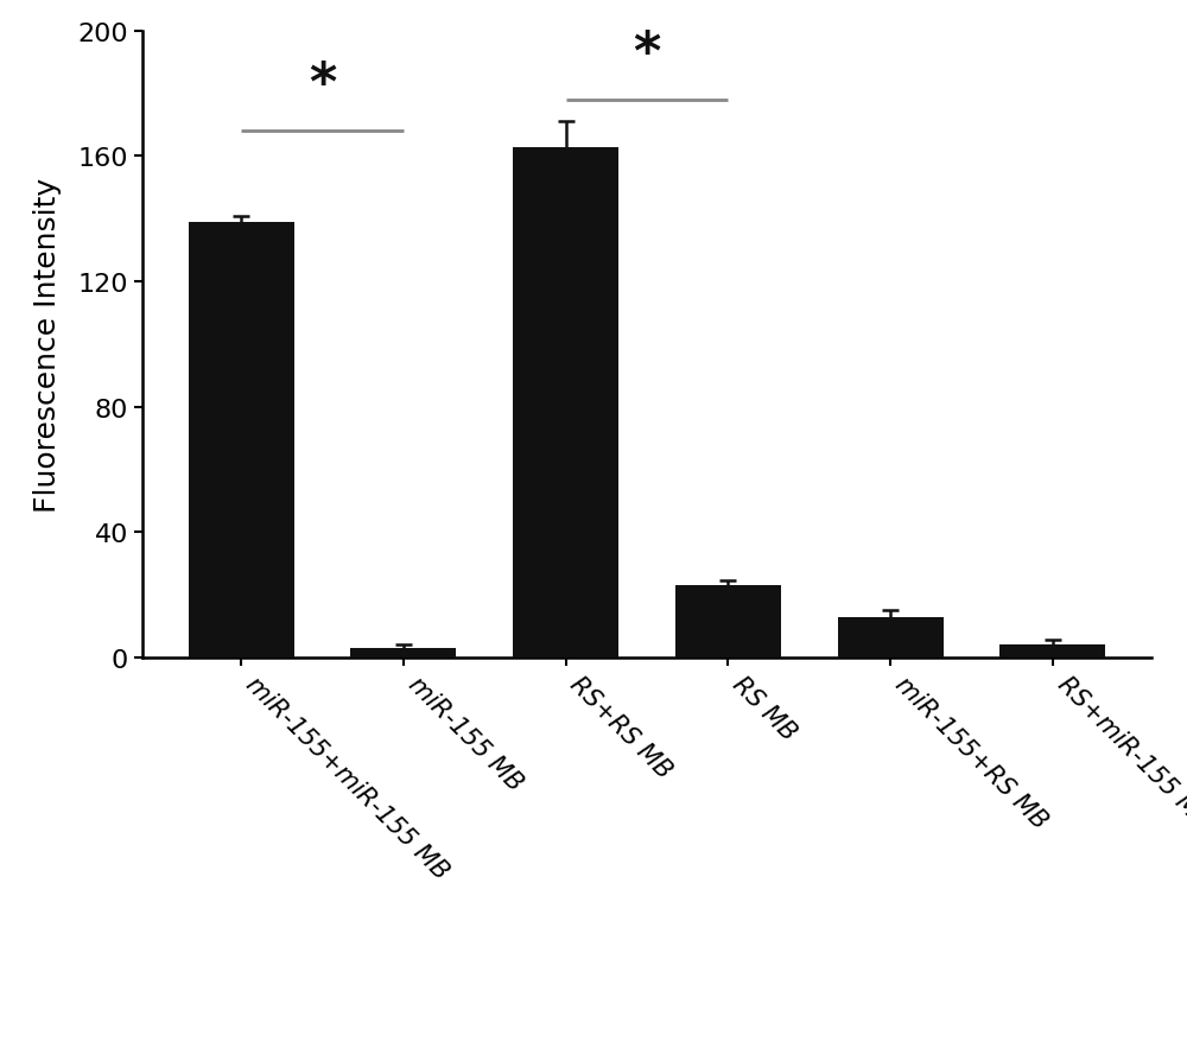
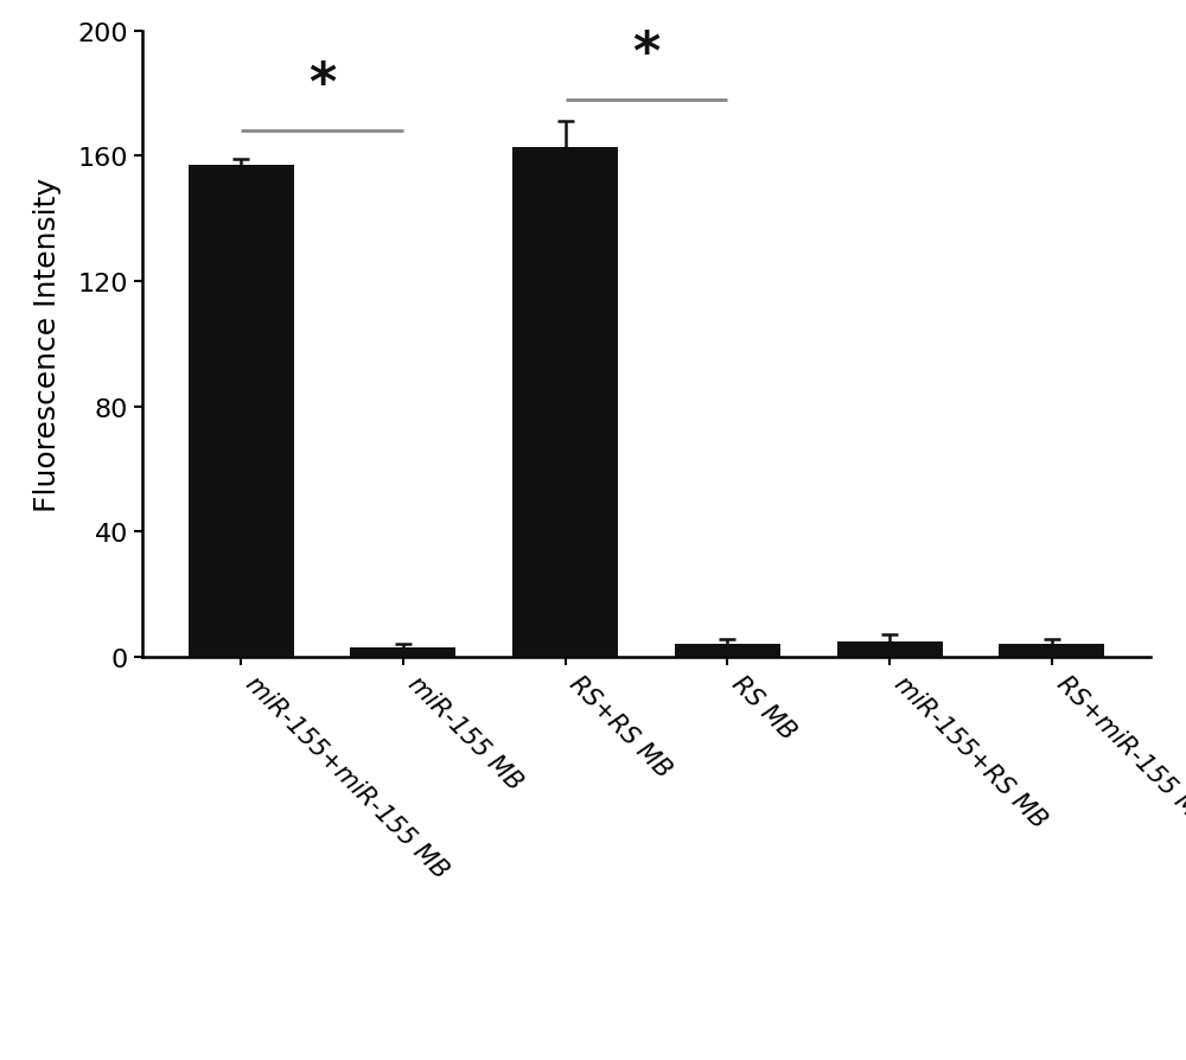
miR-155+miR-155 MB: 139 -> 157
RS MB: 23 -> 4
miR-155+RS MB: 13 -> 5
